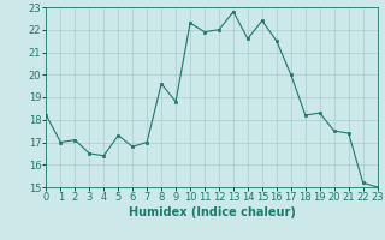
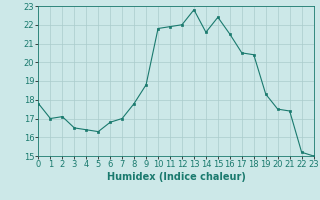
0: 18.2 -> 17.8
5: 17.3 -> 16.3
8: 19.6 -> 17.8
10: 22.3 -> 21.8
17: 20.0 -> 20.5
18: 18.2 -> 20.4
